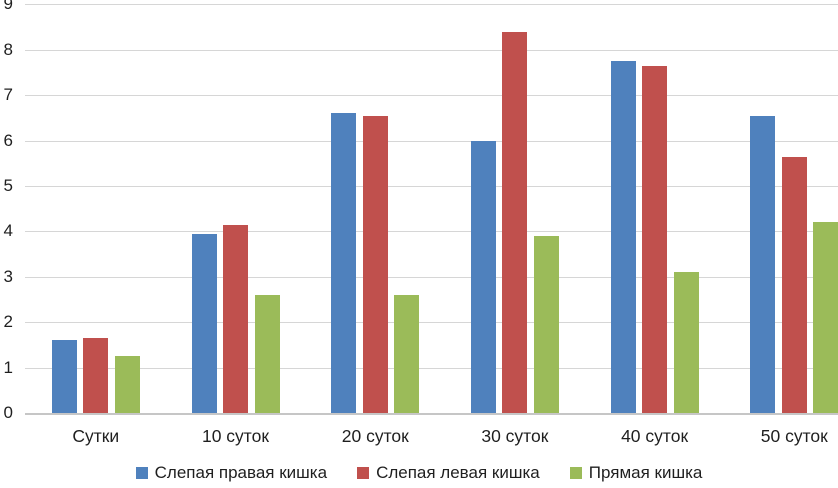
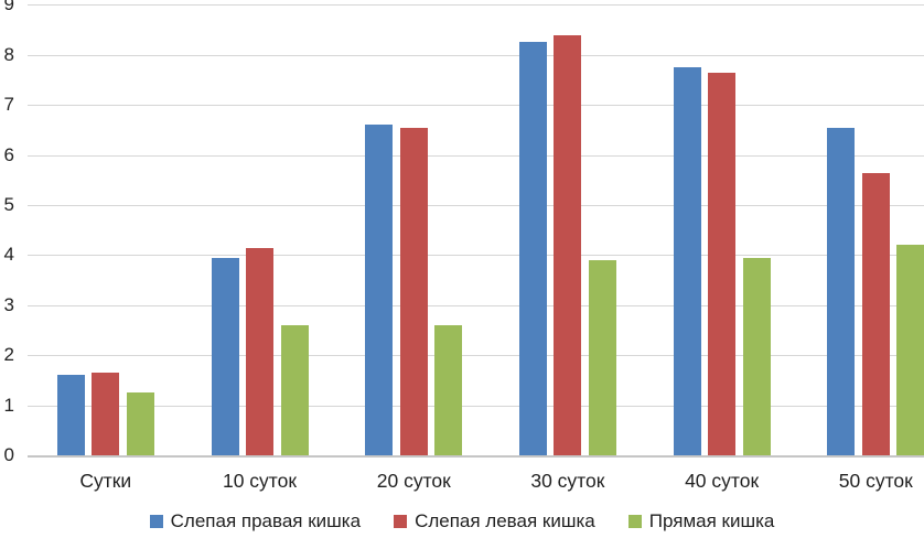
Слепая правая кишка/30 суток: 6.0 -> 8.2
Прямая кишка/40 суток: 3.1 -> 4.0
